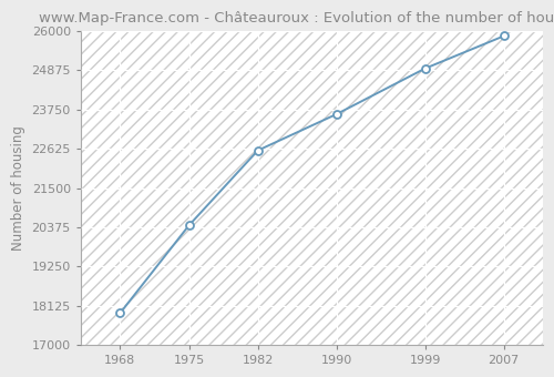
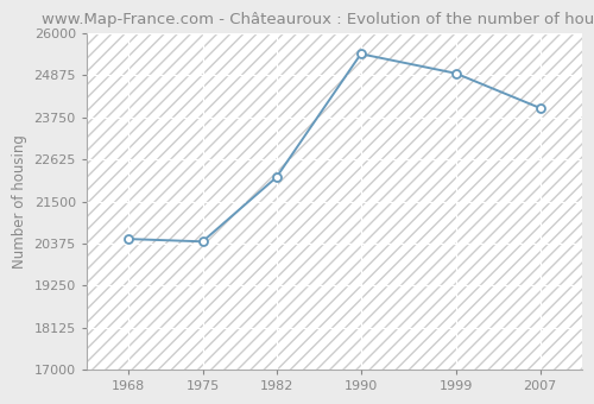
1968: 17910 -> 20500
1982: 22580 -> 22150
1990: 23620 -> 25450
2007: 25860 -> 24000
